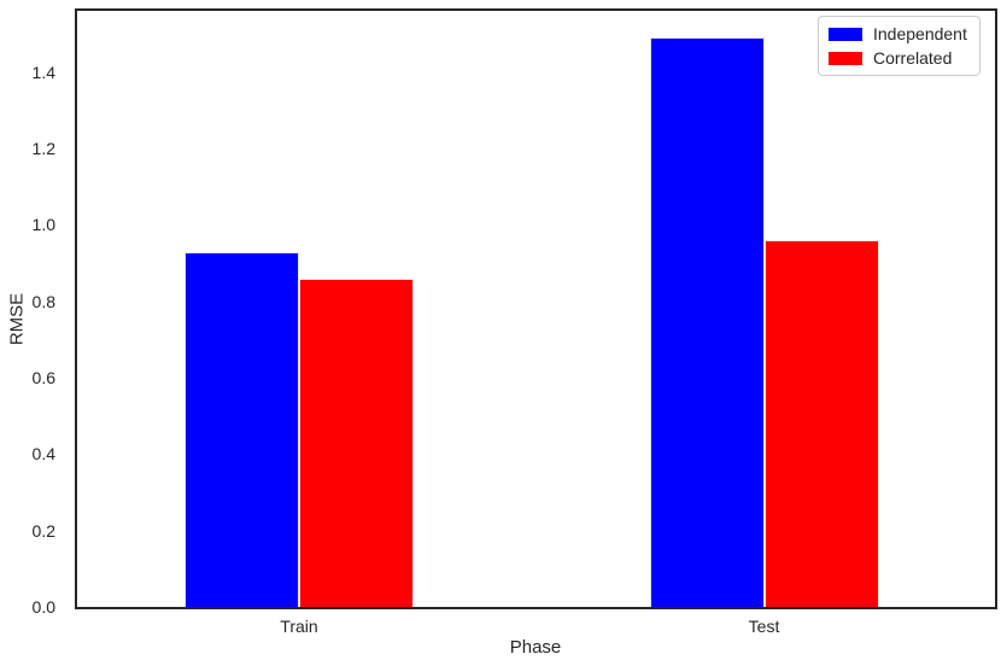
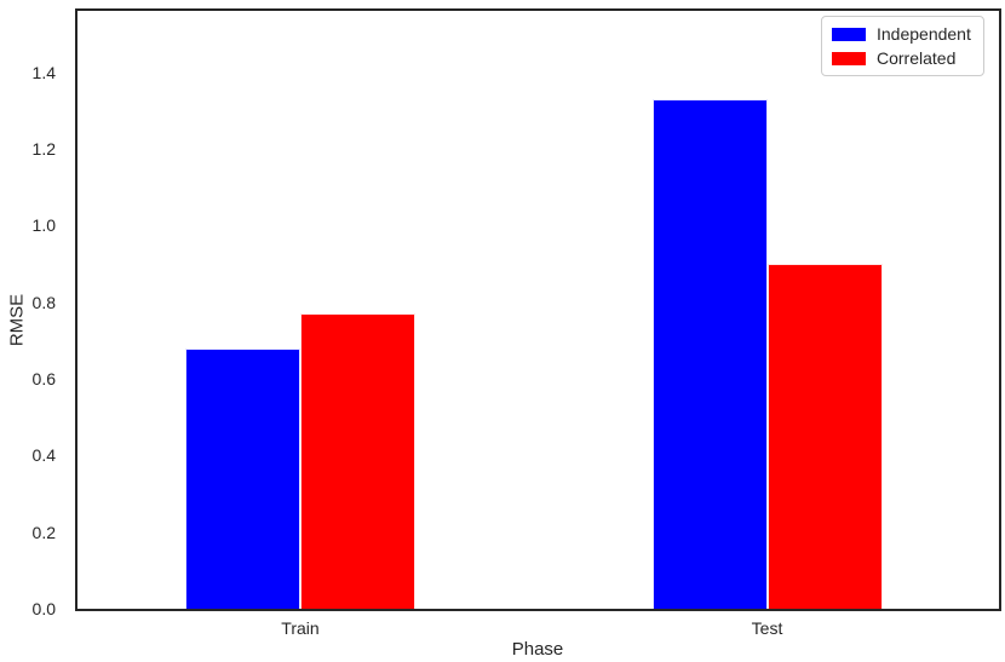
Independent/Train: 0.93 -> 0.68
Correlated/Train: 0.86 -> 0.77
Independent/Test: 1.49 -> 1.33
Correlated/Test: 0.96 -> 0.90
